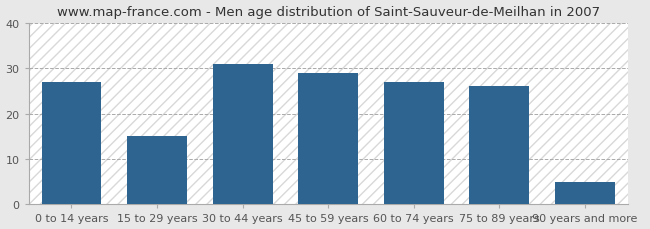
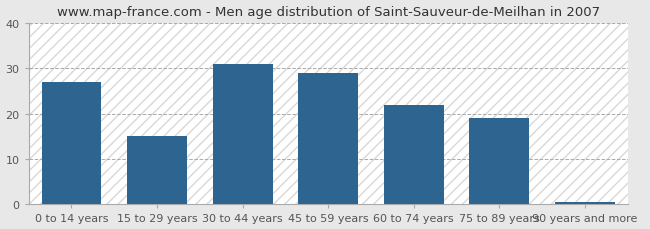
60 to 74 years: 27.0 -> 22.0
75 to 89 years: 26.0 -> 19.0
90 years and more: 5.0 -> 0.5
